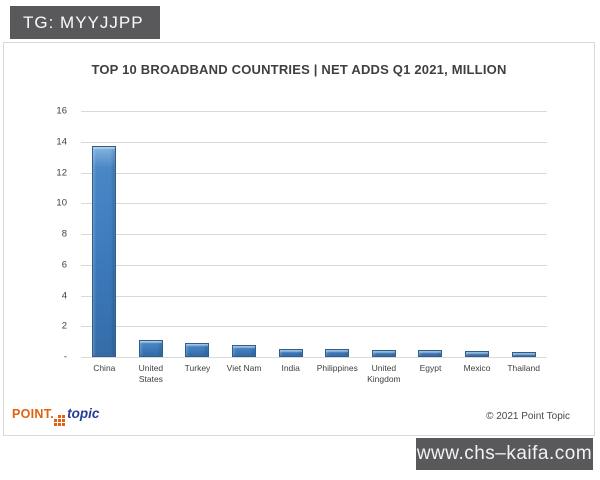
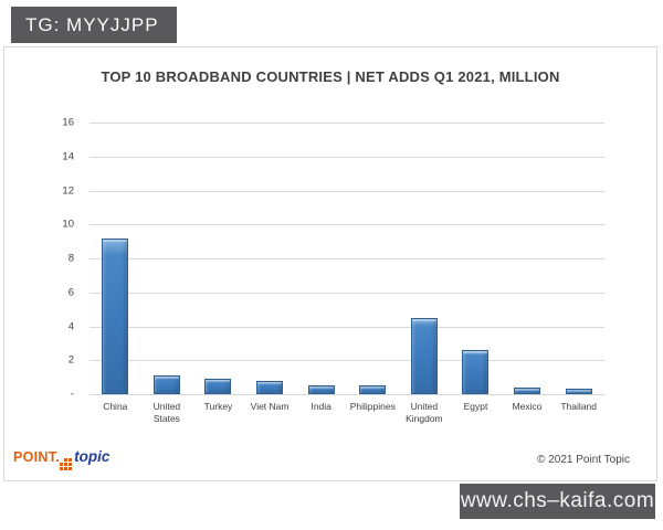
China: 13.7 -> 9.2
United Kingdom: 0.5 -> 4.5
Egypt: 0.5 -> 2.6
